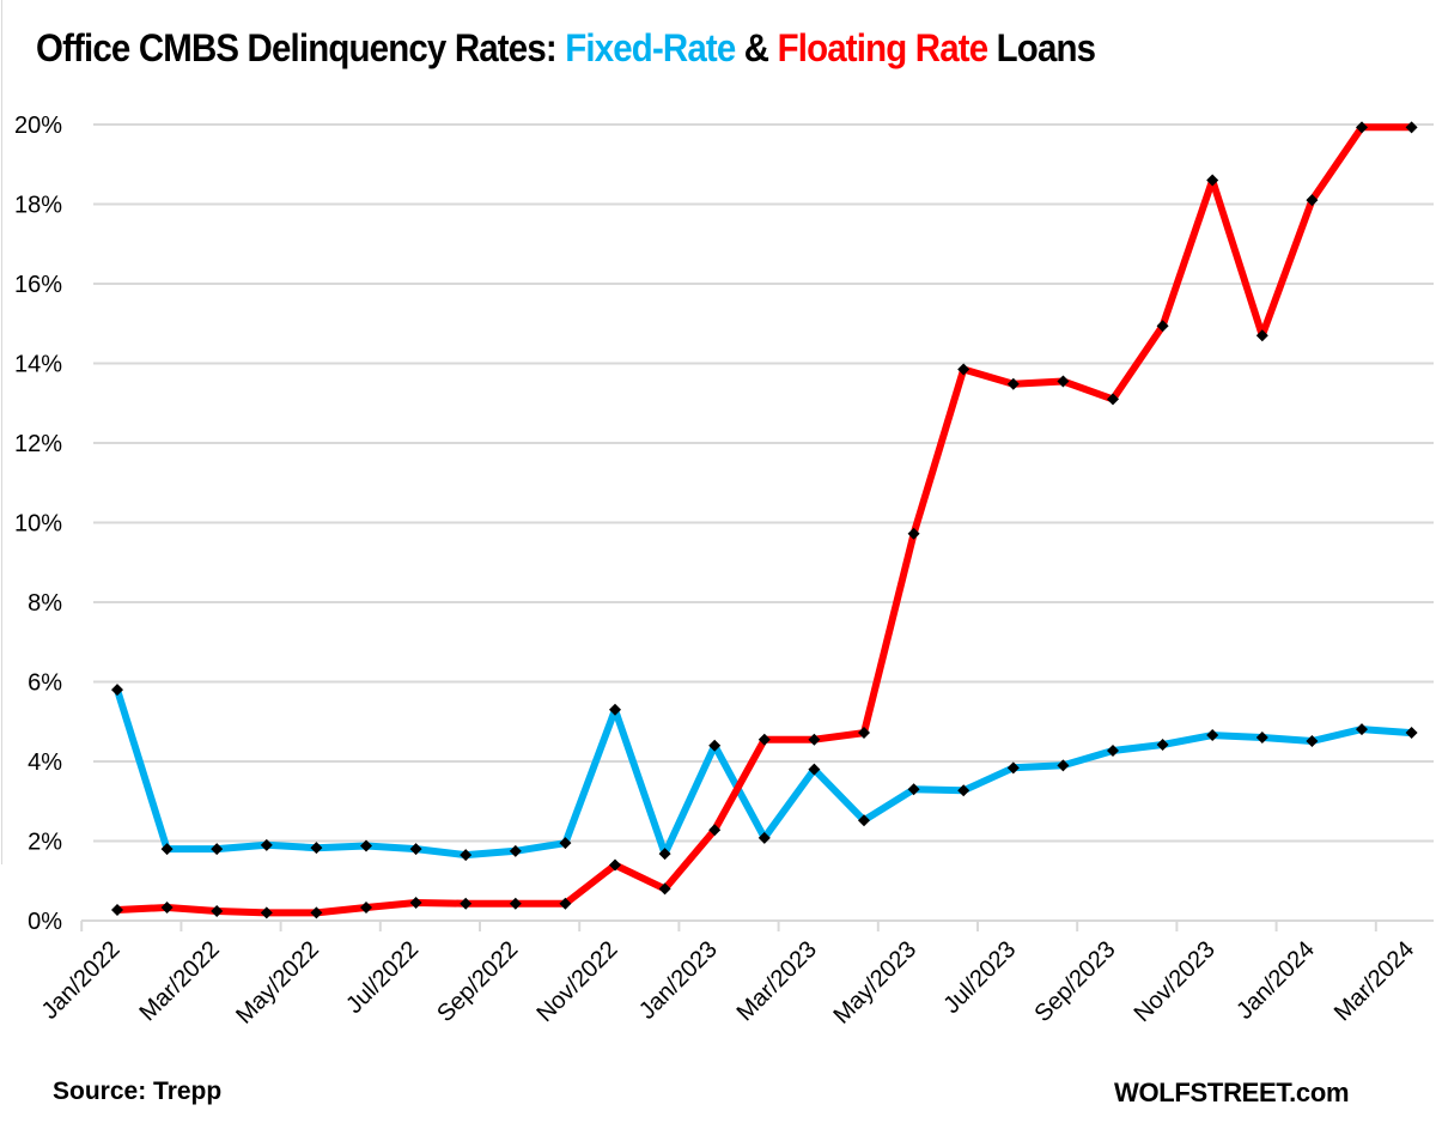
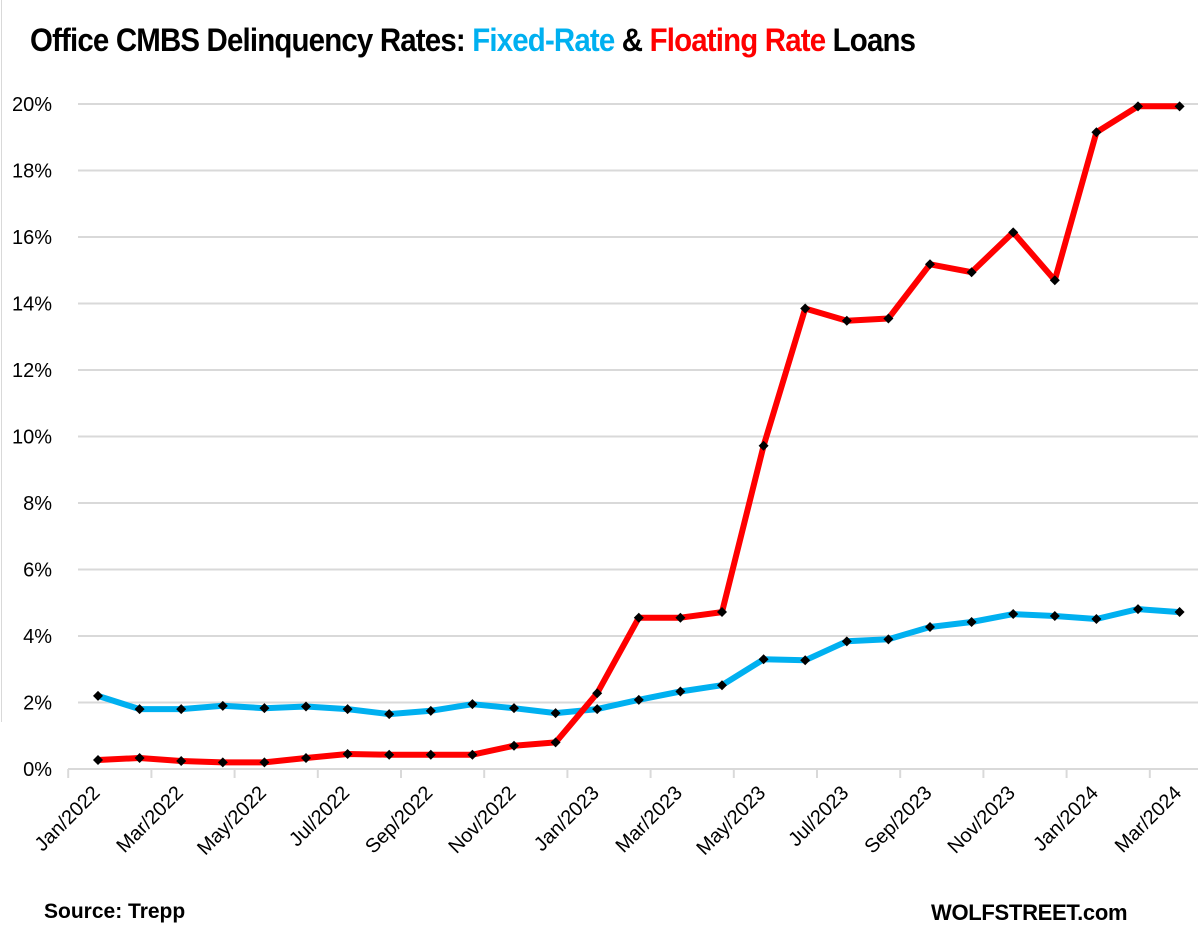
Fixed-Rate/Jan/2022: 5.8% -> 2.2%
Fixed-Rate/Nov/2022: 5.3% -> 1.8%
Floating Rate/Nov/2022: 1.4% -> 0.7%
Fixed-Rate/Jan/2023: 4.4% -> 1.8%
Fixed-Rate/Mar/2023: 3.8% -> 2.3%
Floating Rate/Sep/2023: 13.1% -> 15.2%
Floating Rate/Nov/2023: 18.6% -> 16.1%
Floating Rate/Jan/2024: 18.1% -> 19.1%
